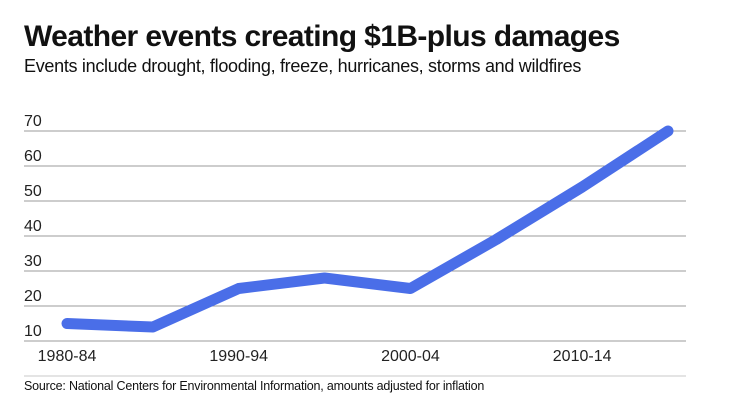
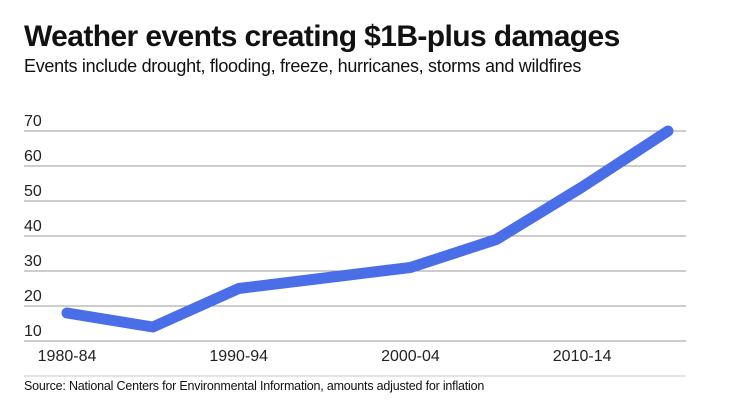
1980-84: 15 -> 18
2000-04: 25 -> 31
